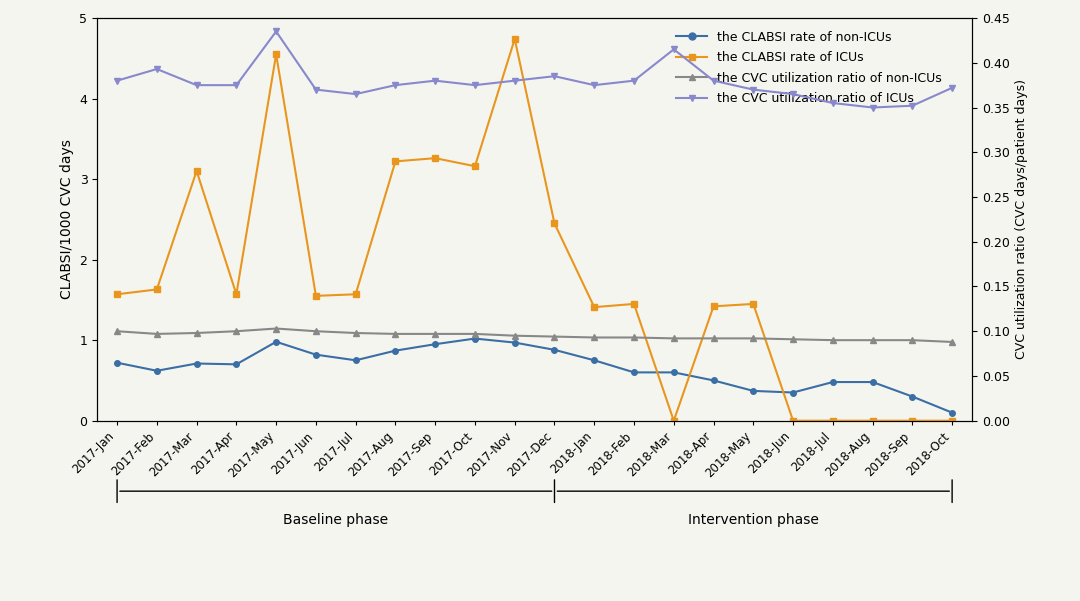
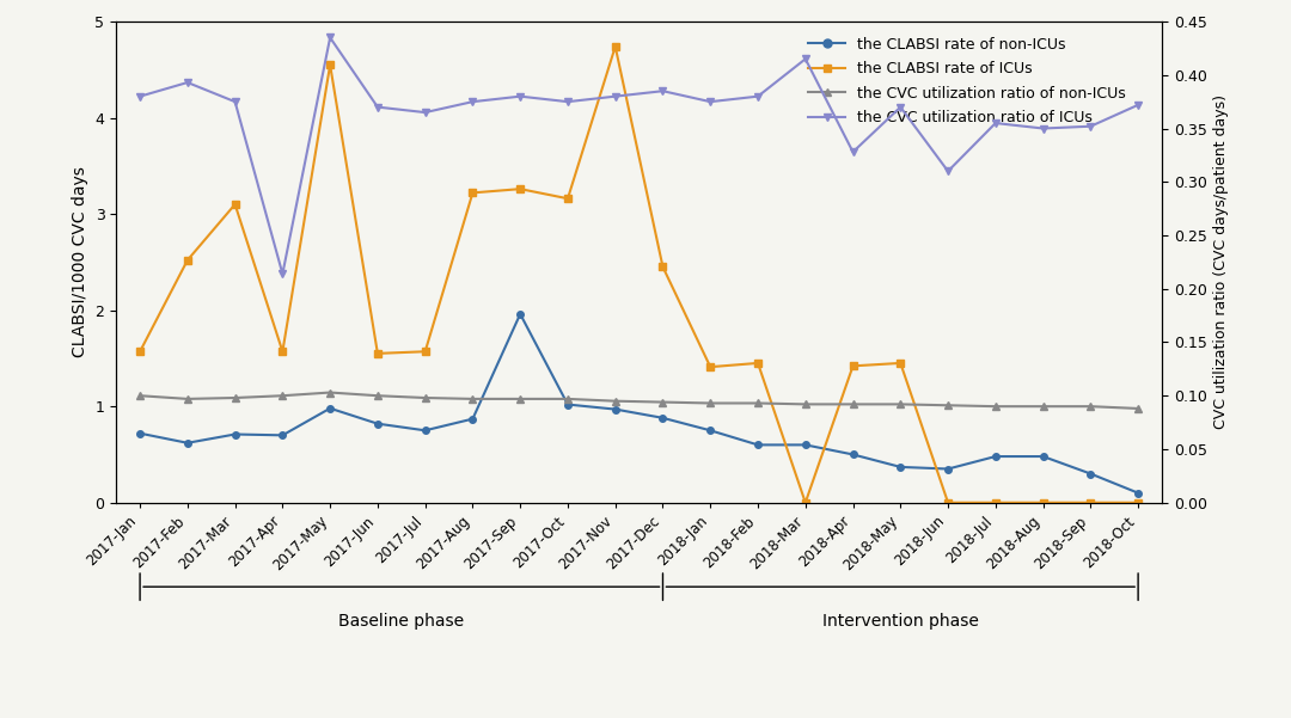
the CLABSI rate of ICUs/2017-Feb: 1.63 -> 2.52
the CVC utilization ratio of ICUs/2017-Apr: 0.375 -> 0.214
the CLABSI rate of non-ICUs/2017-Sep: 0.95 -> 1.96
the CVC utilization ratio of ICUs/2018-Apr: 0.380 -> 0.328
the CVC utilization ratio of ICUs/2018-Jun: 0.365 -> 0.310
